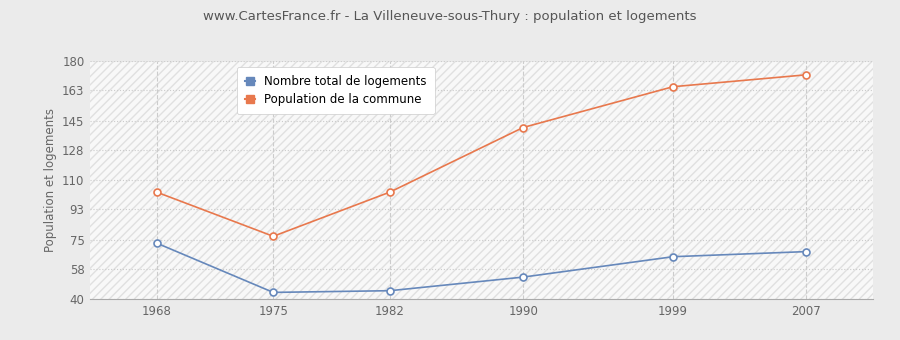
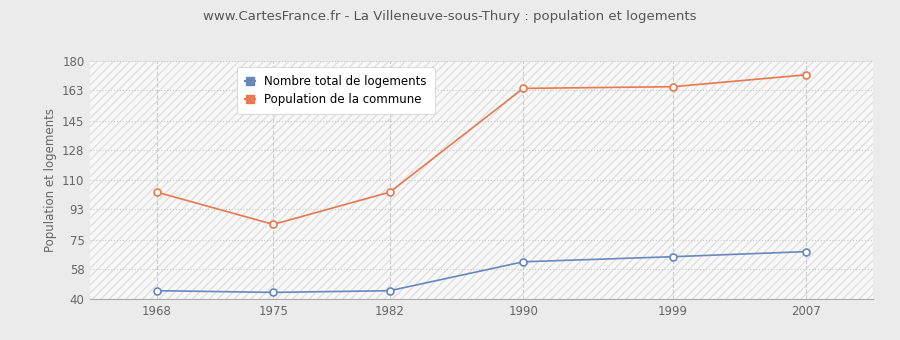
Nombre total de logements/1968: 73 -> 45
Population de la commune/1975: 77 -> 84
Nombre total de logements/1990: 53 -> 62
Population de la commune/1990: 141 -> 164
